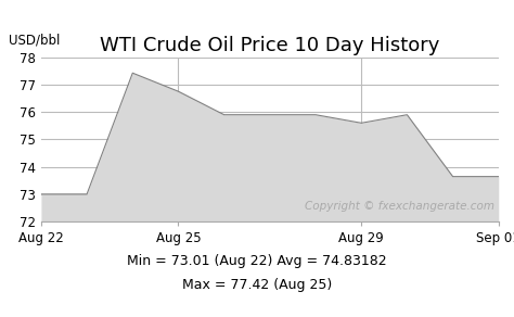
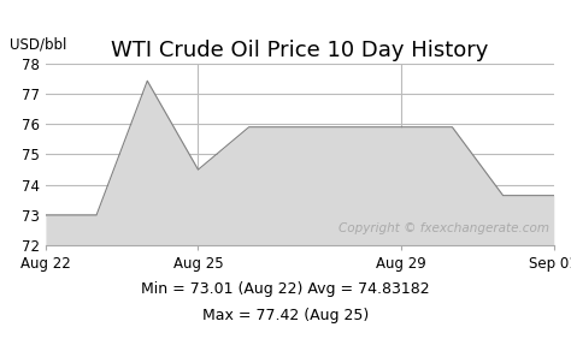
Aug 25: 76.75 -> 74.50
Aug 29: 75.60 -> 75.90
